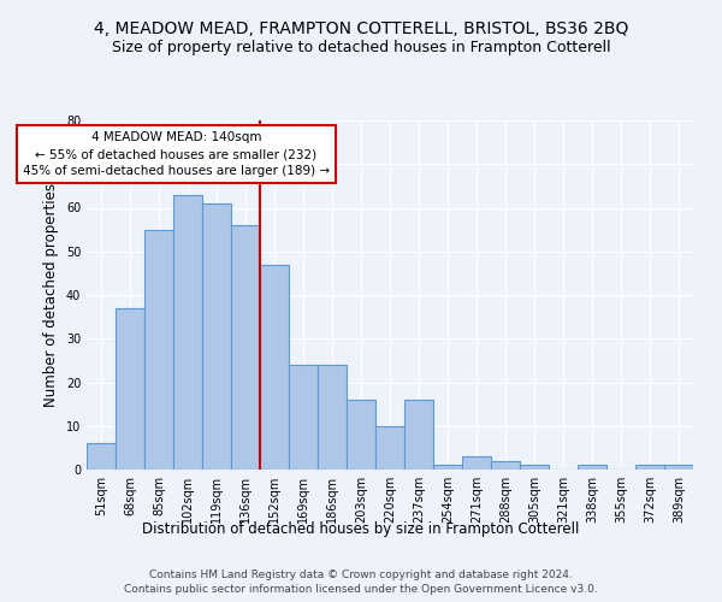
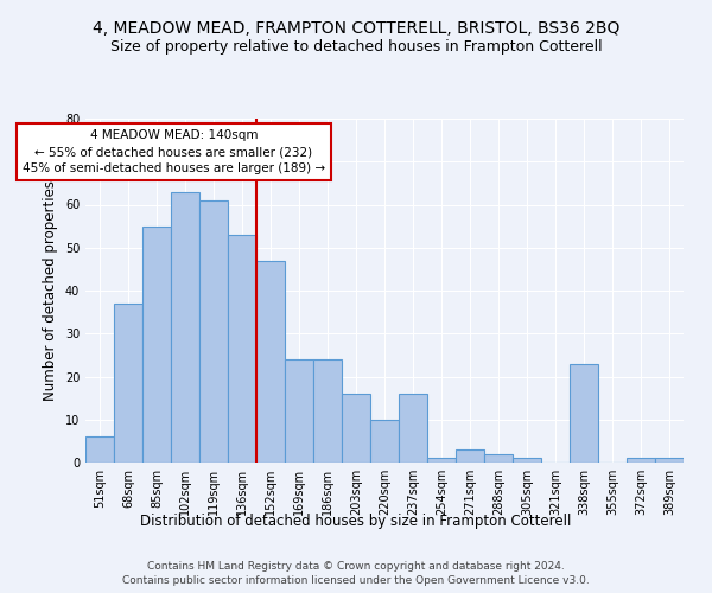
136sqm: 56 -> 53
338sqm: 1 -> 23
